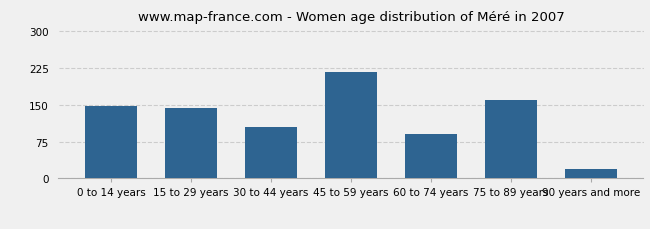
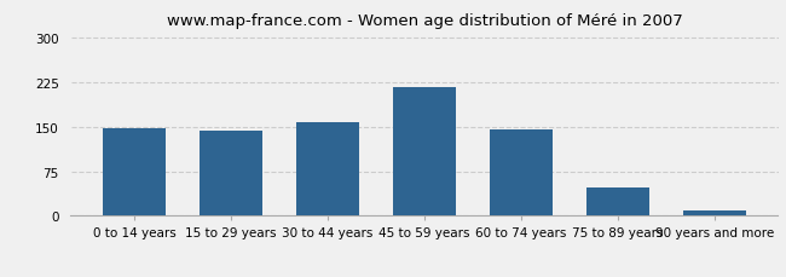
30 to 44 years: 105 -> 158
60 to 74 years: 90 -> 145
75 to 89 years: 160 -> 48
90 years and more: 20 -> 8
